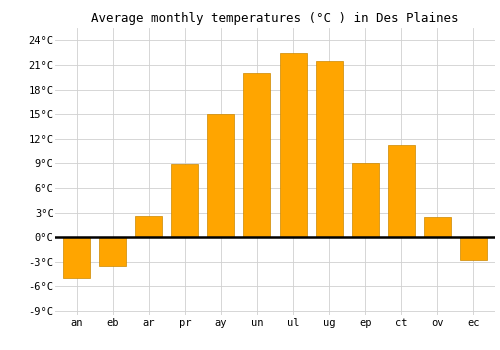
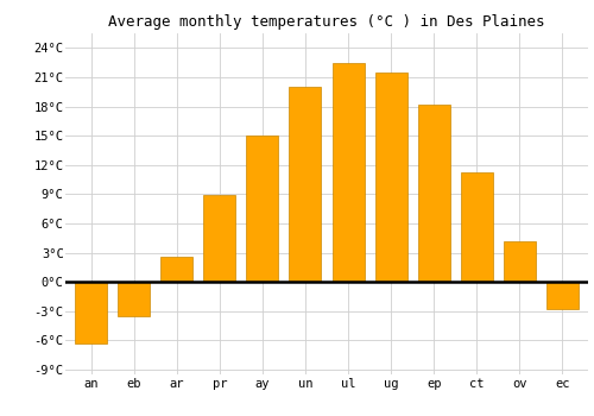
an: -5.0°C -> -6.3°C
ep: 9.0°C -> 18.2°C
ov: 2.4°C -> 4.2°C
